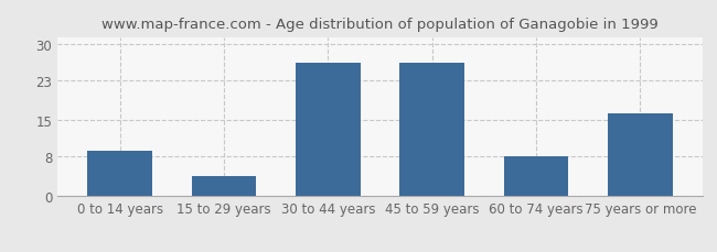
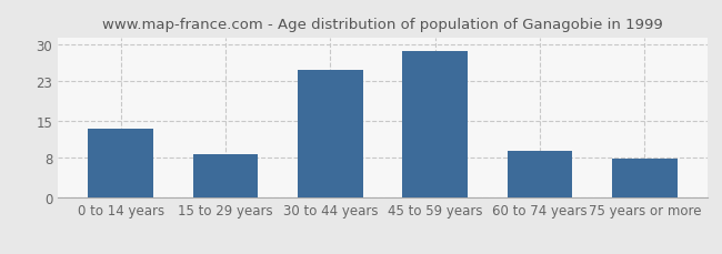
0 to 14 years: 9.0 -> 13.5
15 to 29 years: 4.0 -> 8.5
30 to 44 years: 26.5 -> 25.0
45 to 59 years: 26.5 -> 28.7
60 to 74 years: 8.0 -> 9.2
75 years or more: 16.5 -> 7.8
